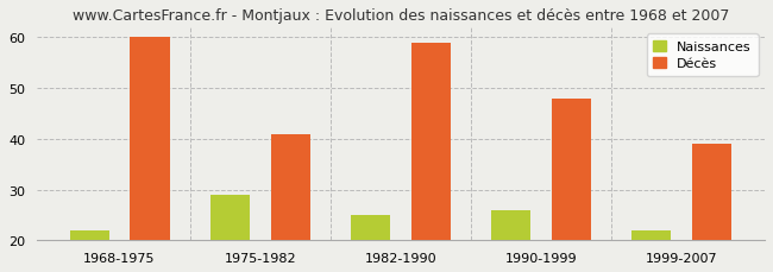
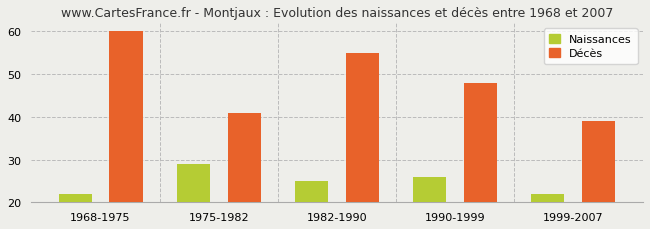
Décès/1982-1990: 59 -> 55
